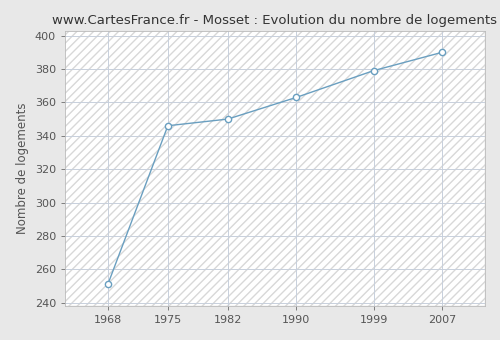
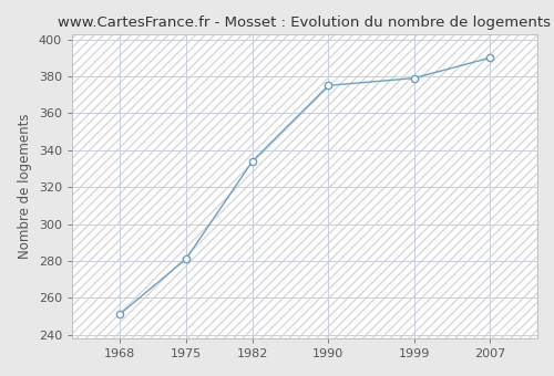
1975: 346 -> 281
1982: 350 -> 334
1990: 363 -> 375
